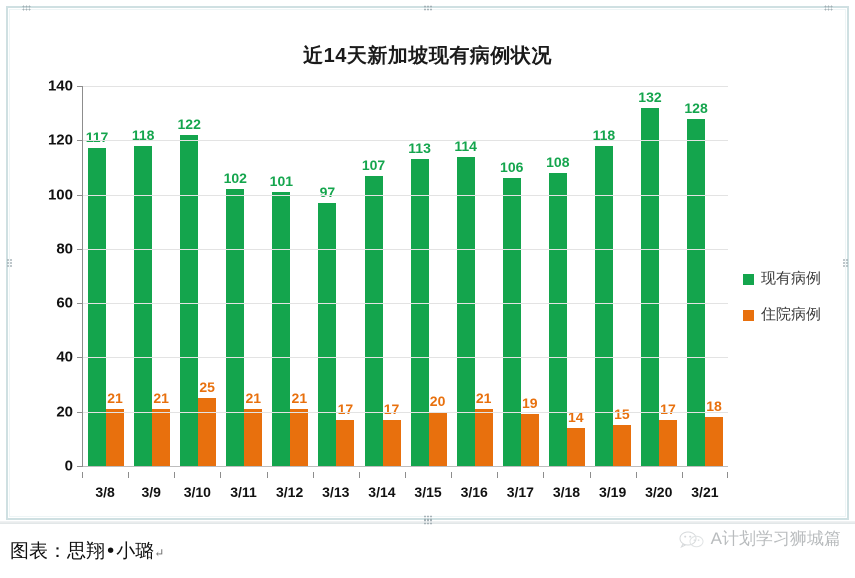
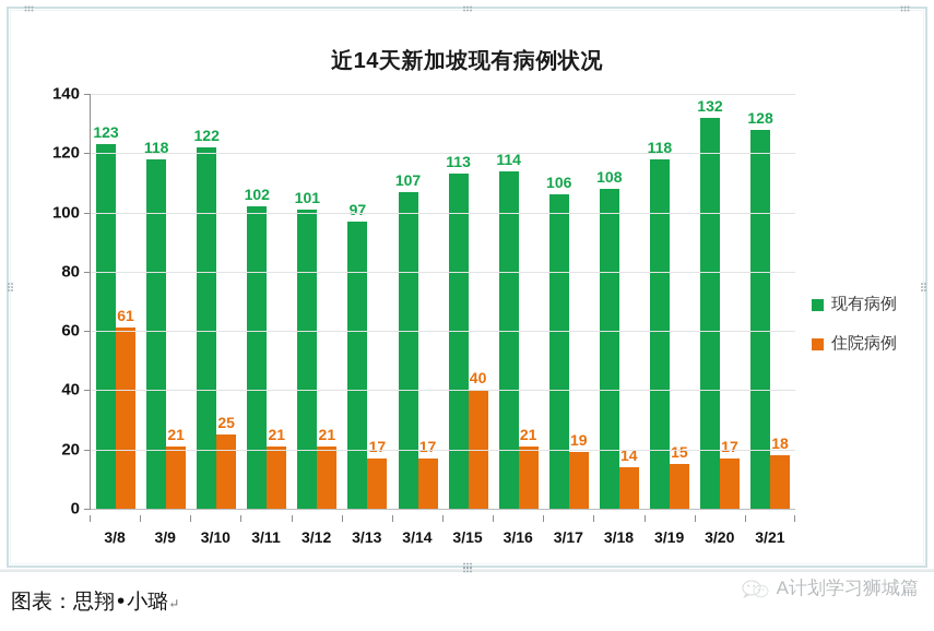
现有病例/3/8: 117 -> 123
住院病例/3/8: 21 -> 61
住院病例/3/15: 20 -> 40
